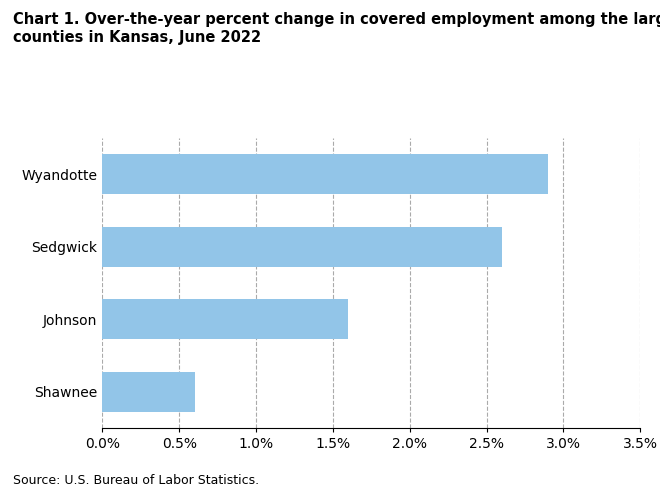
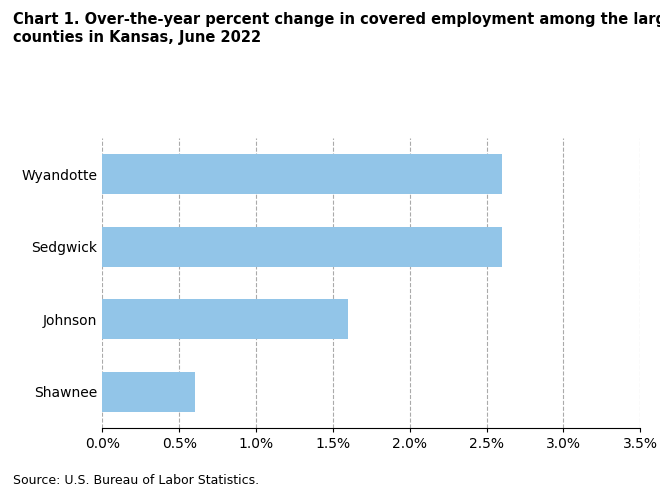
Wyandotte: 2.9% -> 2.6%
